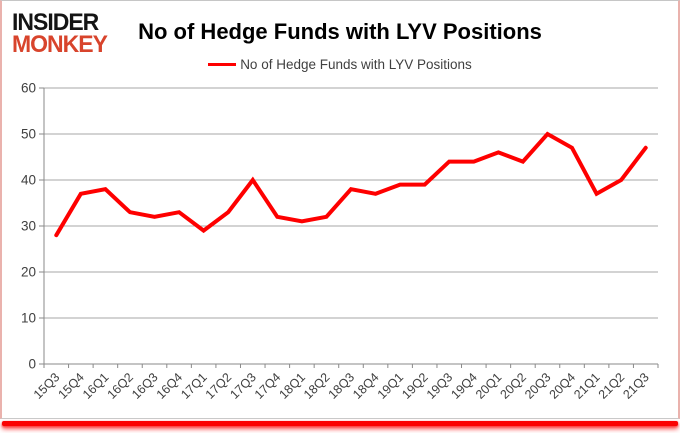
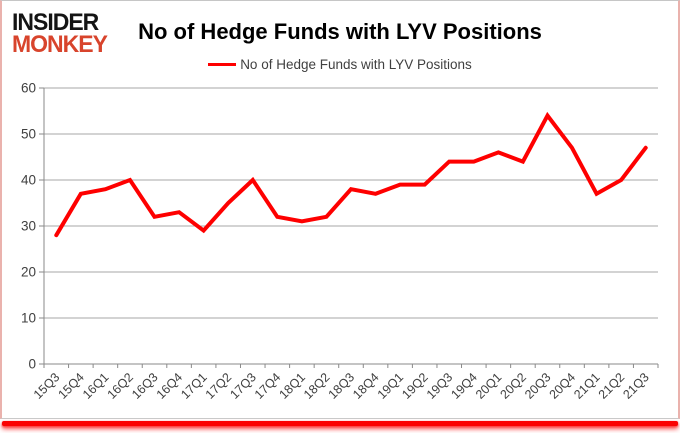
16Q2: 33 -> 40
17Q2: 33 -> 35
20Q3: 50 -> 54
